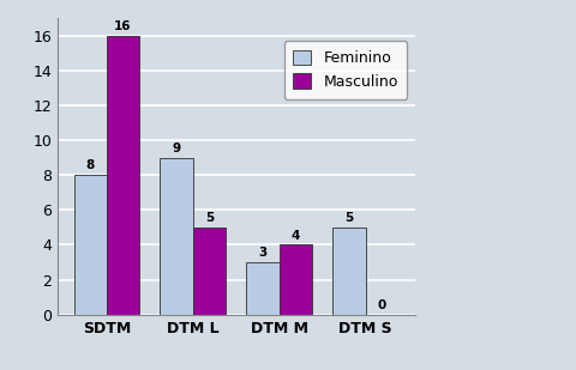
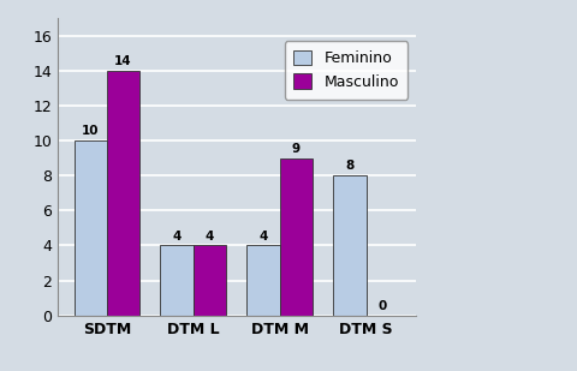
Feminino/SDTM: 8 -> 10
Masculino/SDTM: 16 -> 14
Feminino/DTM L: 9 -> 4
Masculino/DTM L: 5 -> 4
Feminino/DTM M: 3 -> 4
Masculino/DTM M: 4 -> 9
Feminino/DTM S: 5 -> 8
